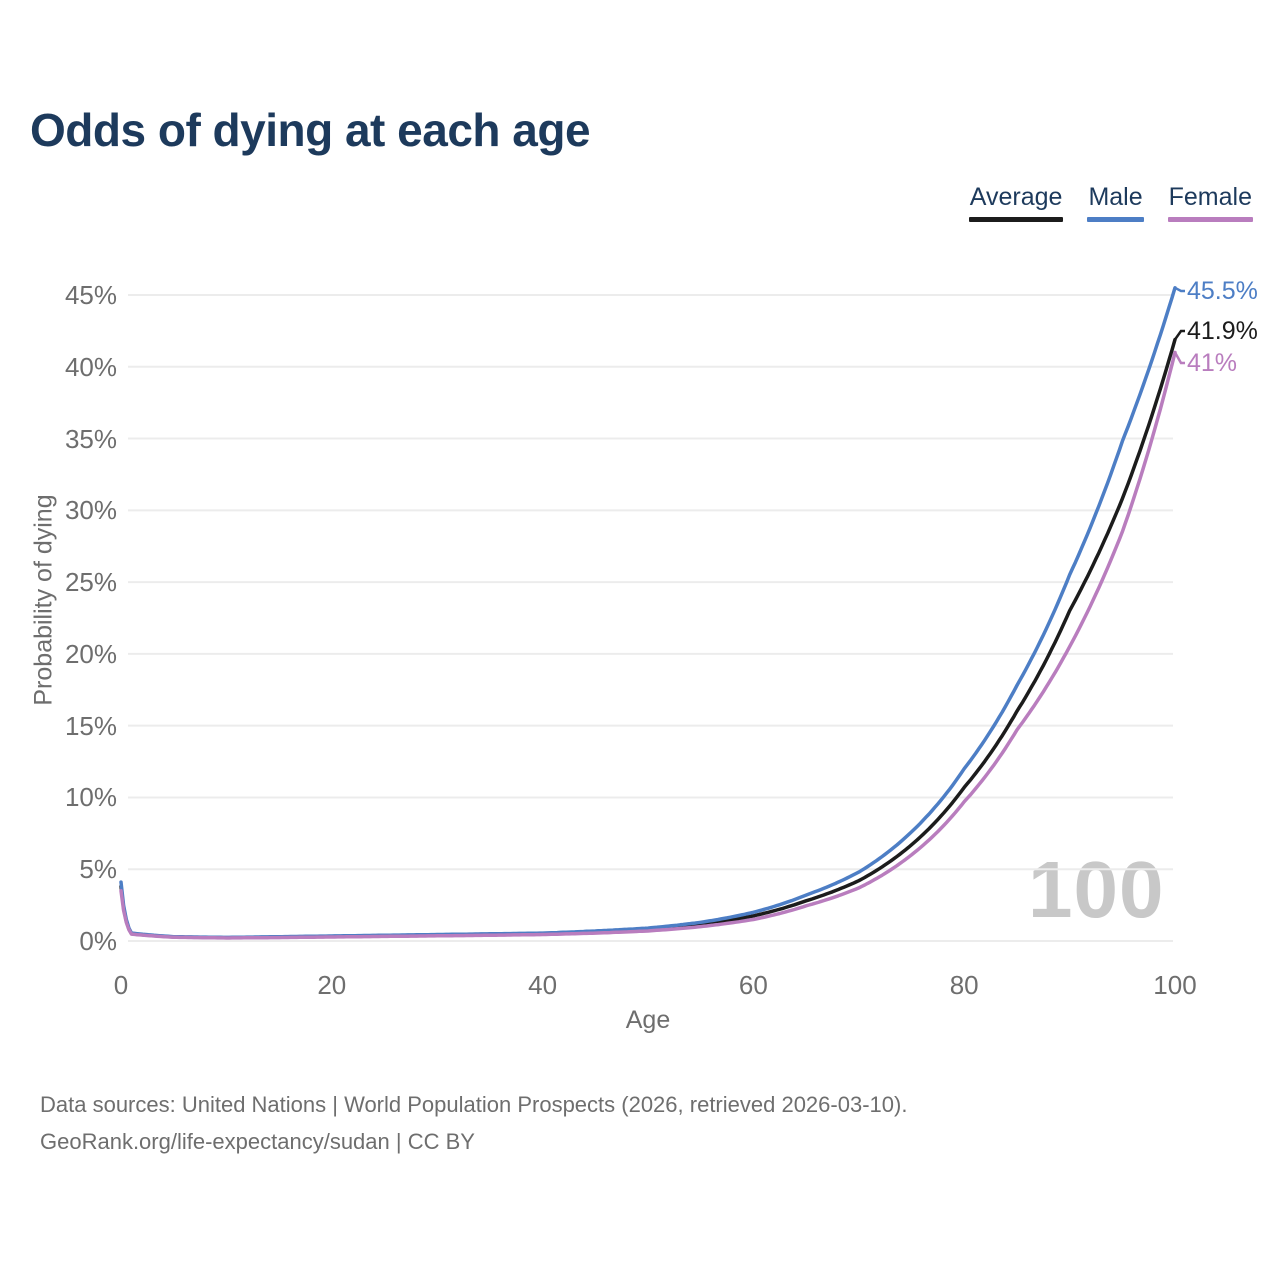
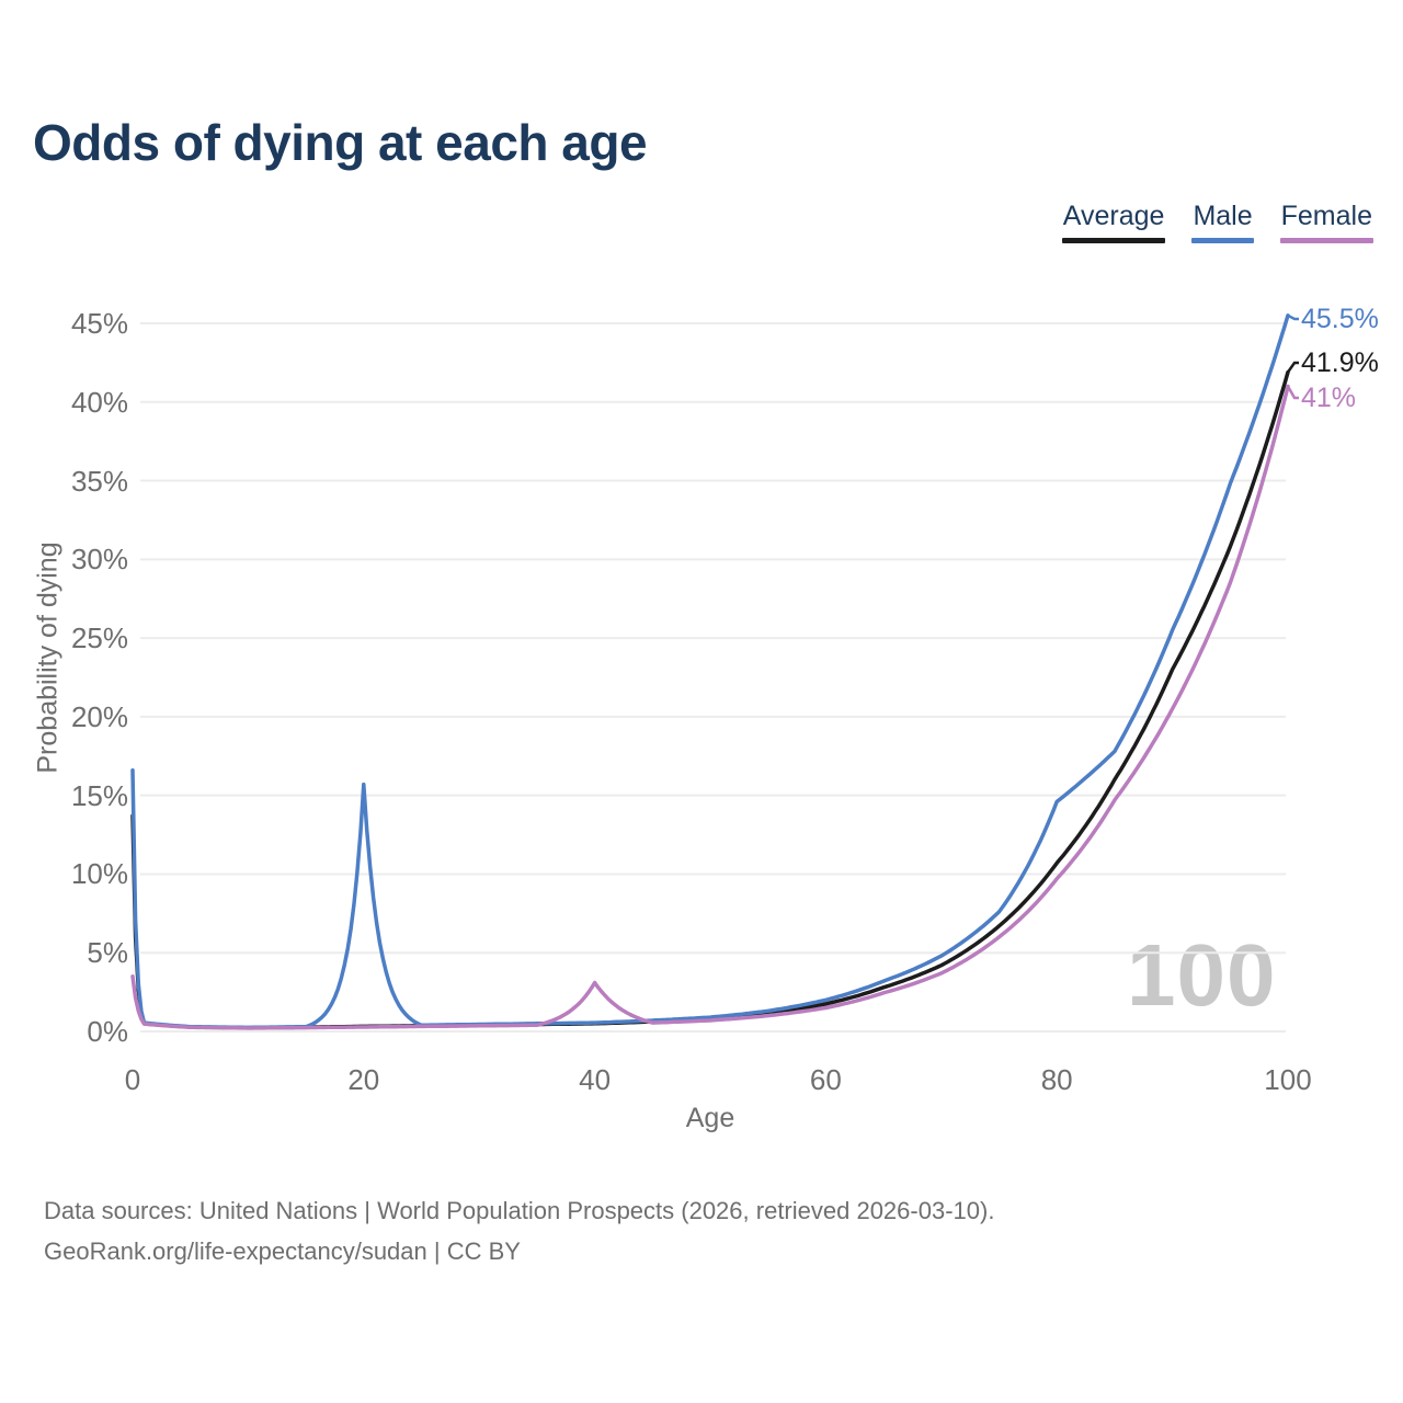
Average/0: 3.8% -> 13.7%
Male/0: 4.1% -> 16.6%
Male/20: 0.3% -> 15.7%
Female/40: 0.5% -> 3.1%
Male/80: 12.0% -> 14.6%
